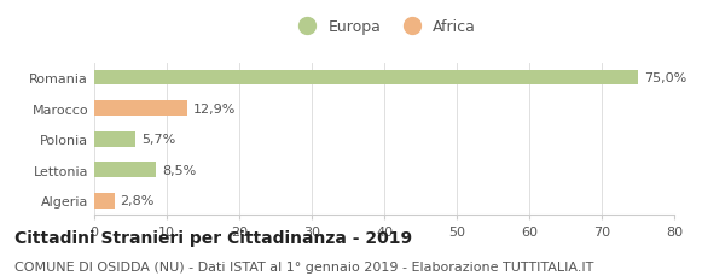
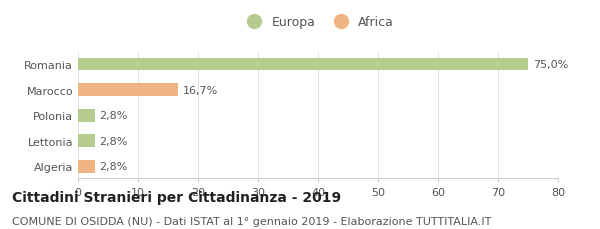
Marocco: 12,9% -> 16,7%
Polonia: 5,7% -> 2,8%
Lettonia: 8,5% -> 2,8%
